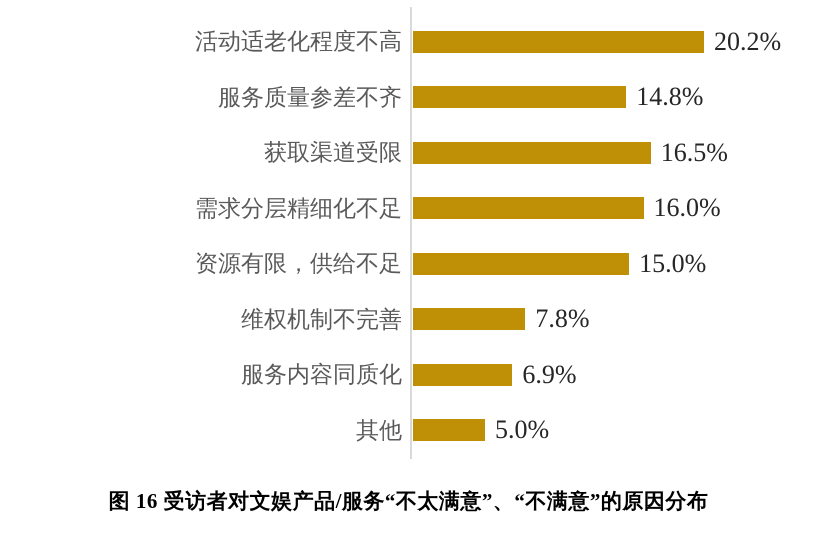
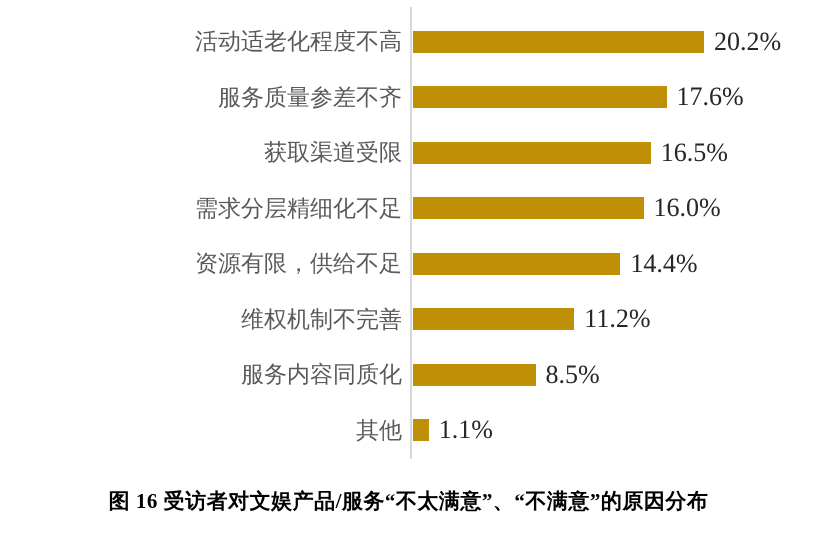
服务质量参差不齐: 14.8% -> 17.6%
资源有限，供给不足: 15.0% -> 14.4%
维权机制不完善: 7.8% -> 11.2%
服务内容同质化: 6.9% -> 8.5%
其他: 5.0% -> 1.1%
